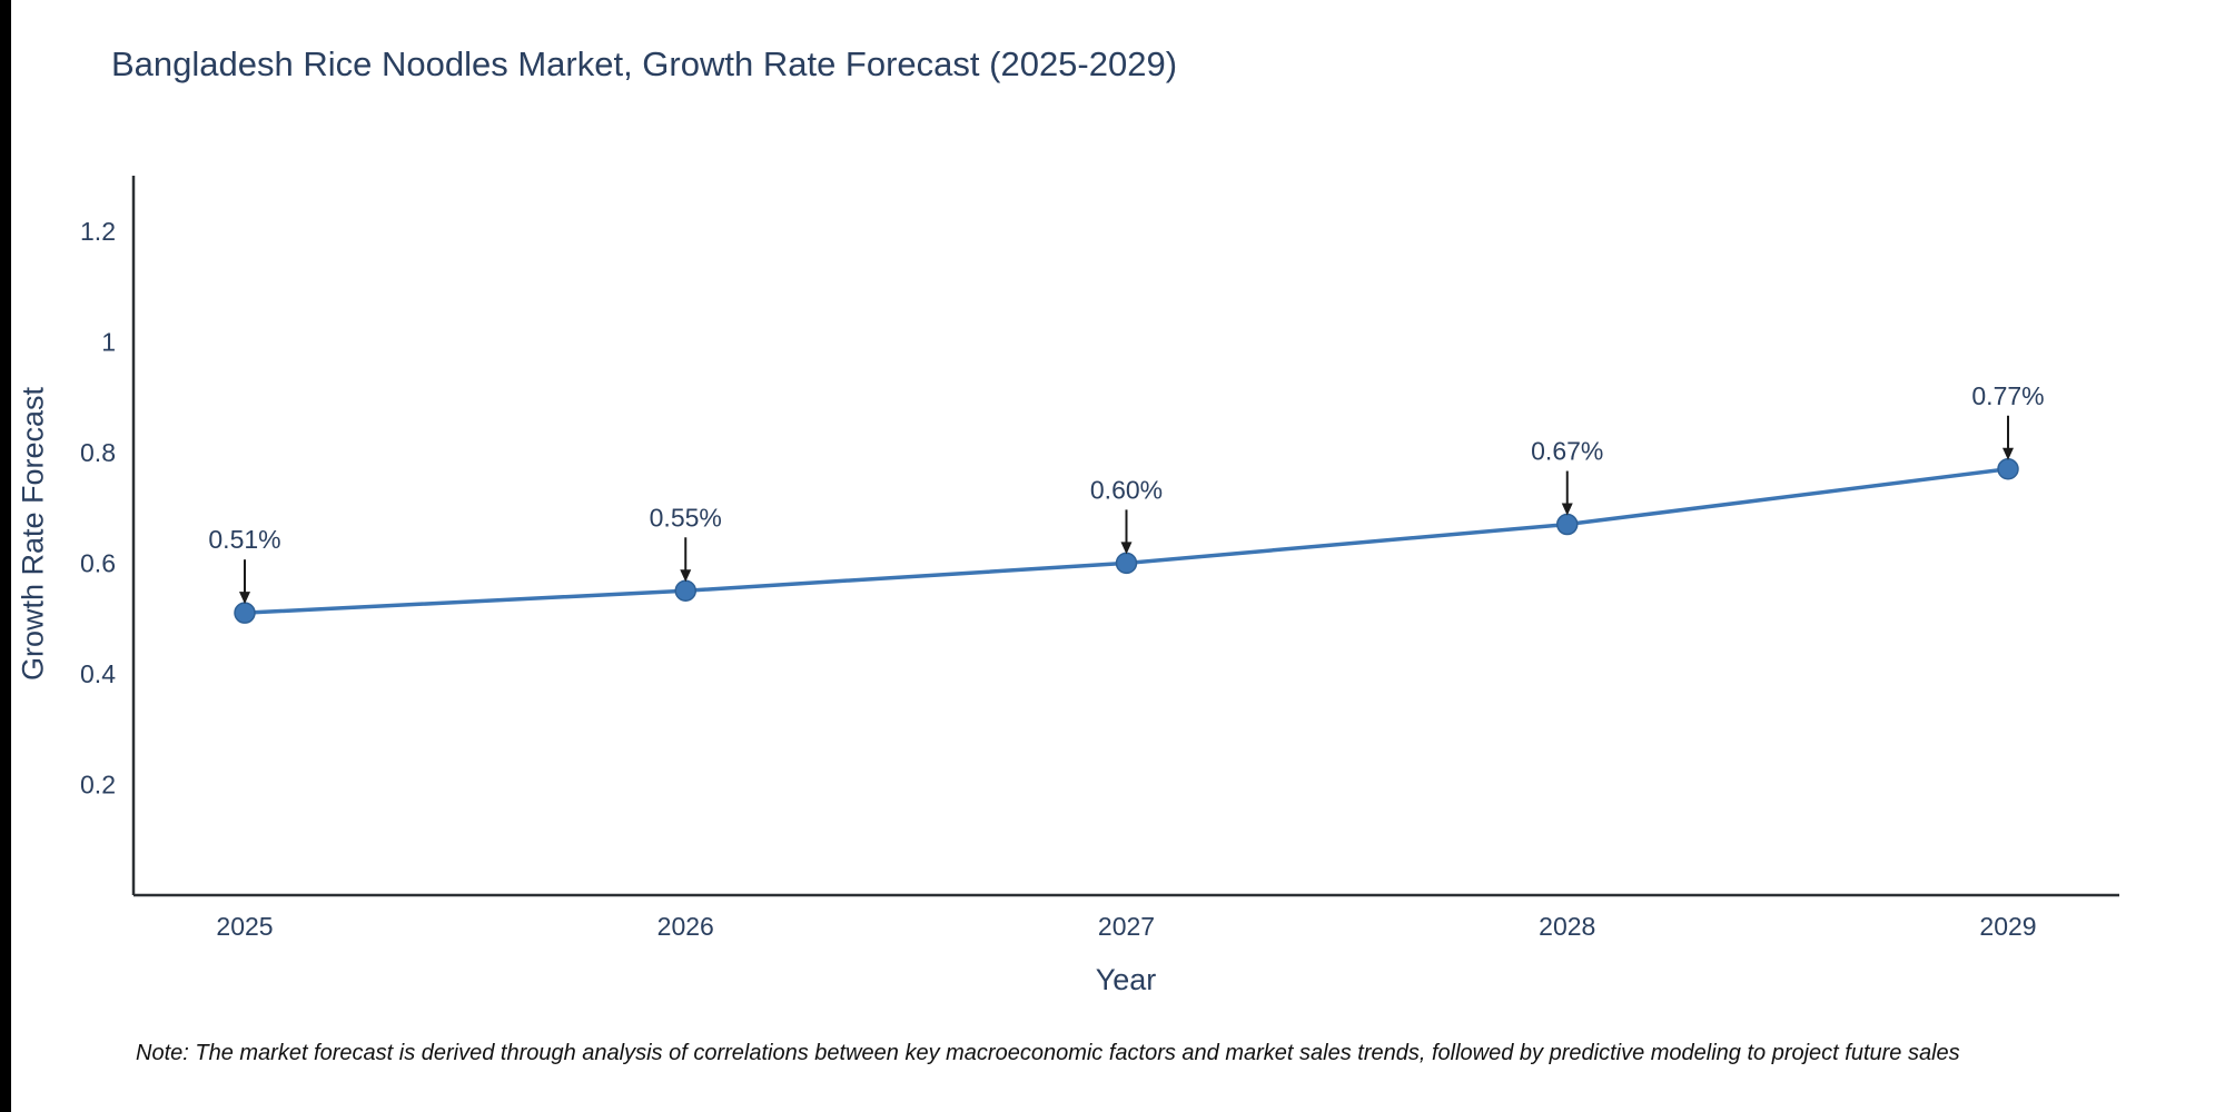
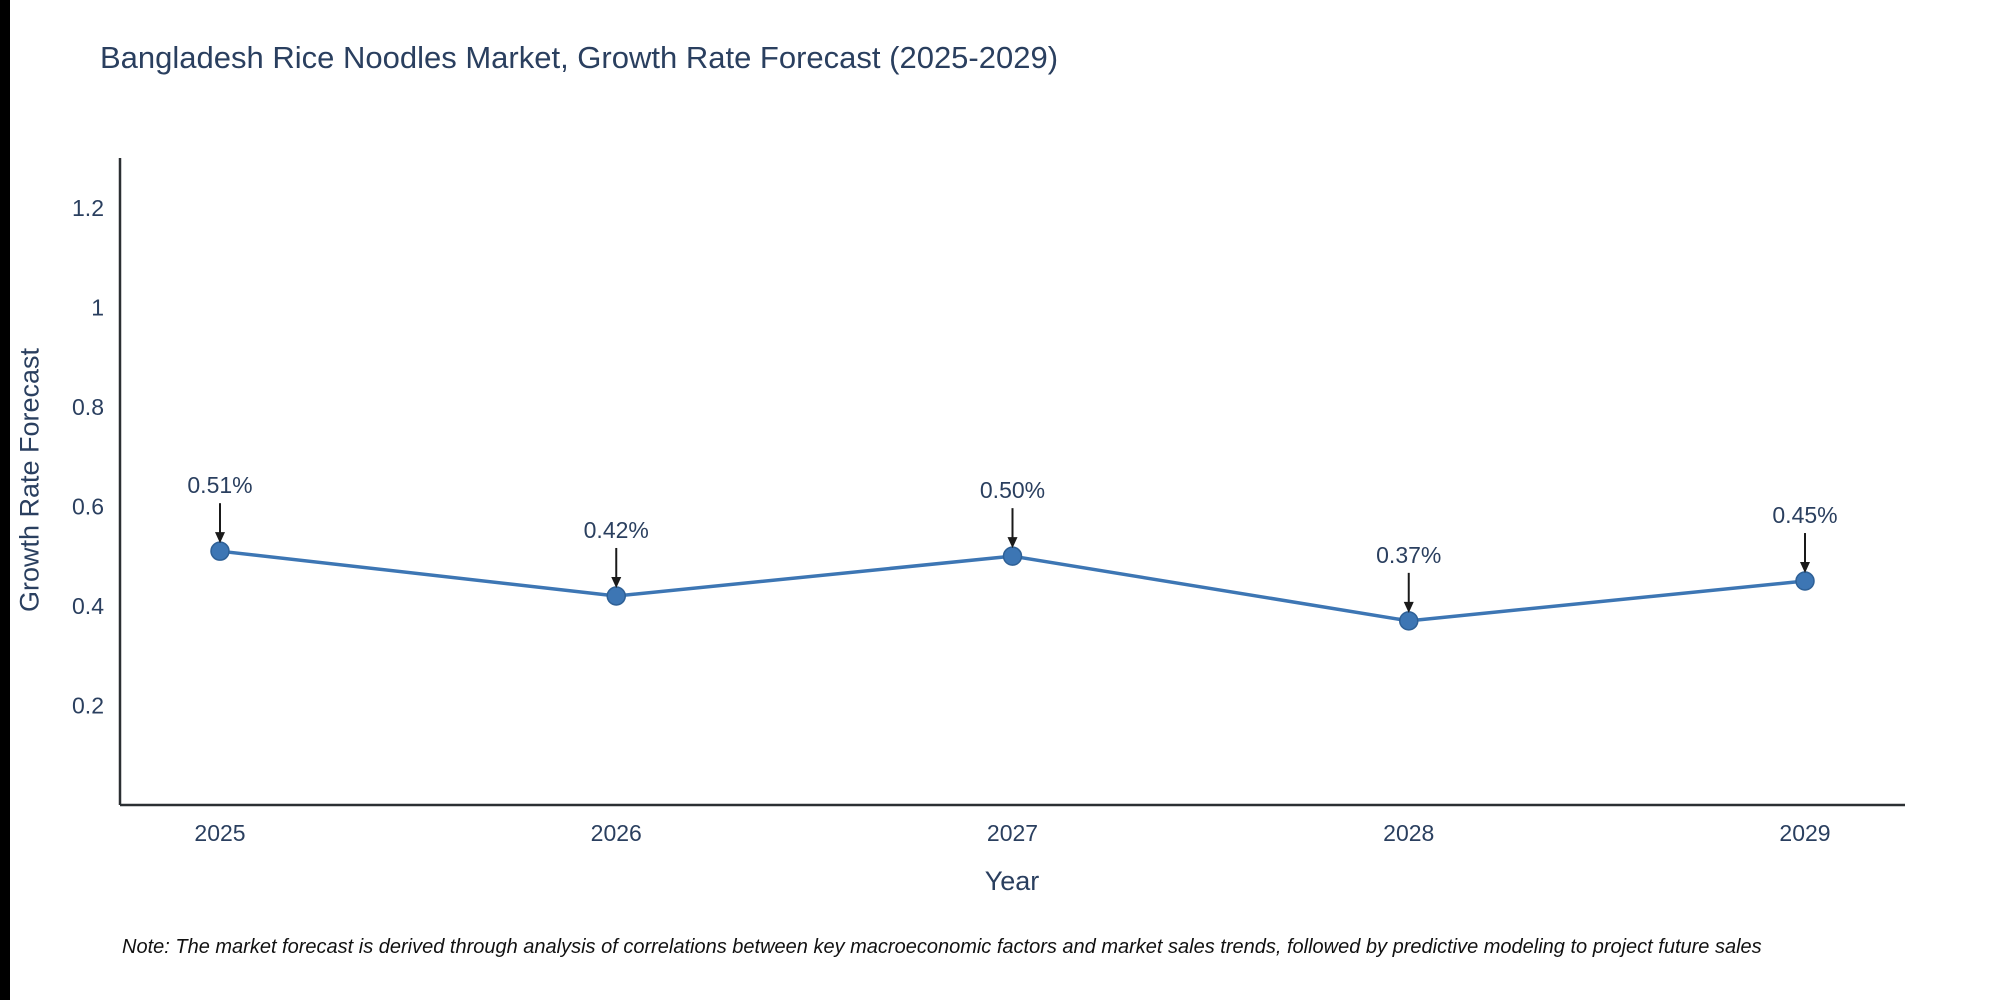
2026: 0.55% -> 0.42%
2027: 0.60% -> 0.50%
2028: 0.67% -> 0.37%
2029: 0.77% -> 0.45%
